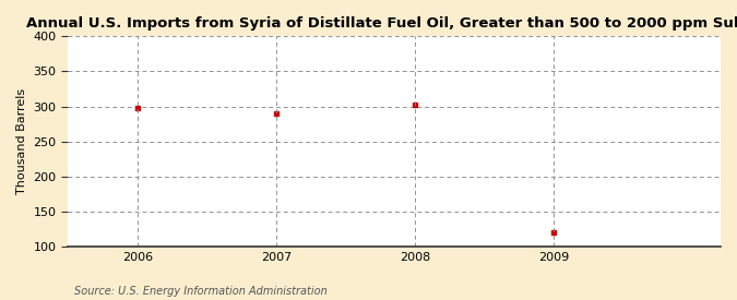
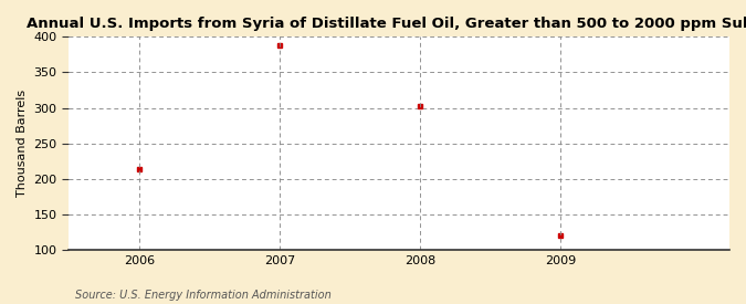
2006: 298 -> 213
2007: 290 -> 388
